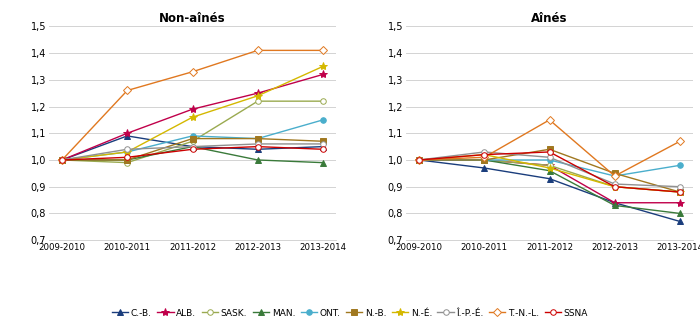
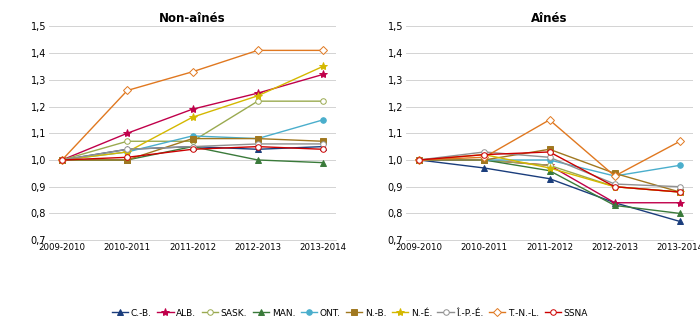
Non-aînés/C.-B./2010-2011: 1,09 -> 1,04
Non-aînés/SASK./2010-2011: 0,99 -> 1,07
